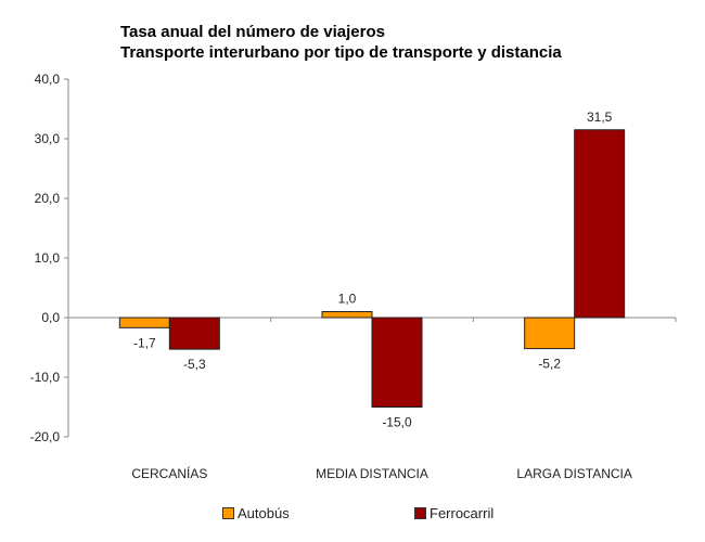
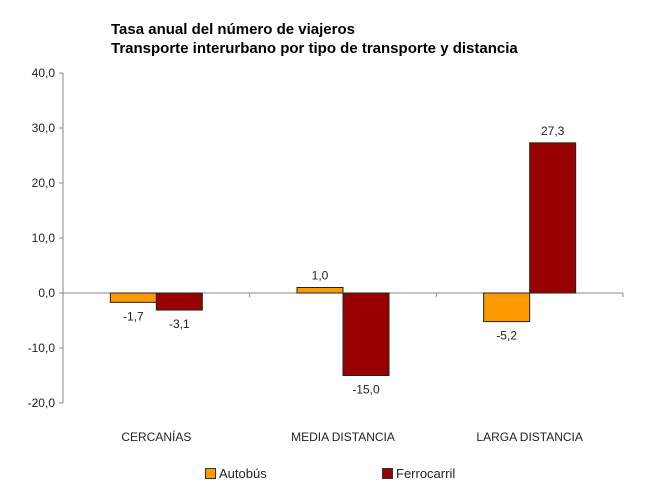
Ferrocarril/CERCANÍAS: -5,3 -> -3,1
Ferrocarril/LARGA DISTANCIA: 31,5 -> 27,3
